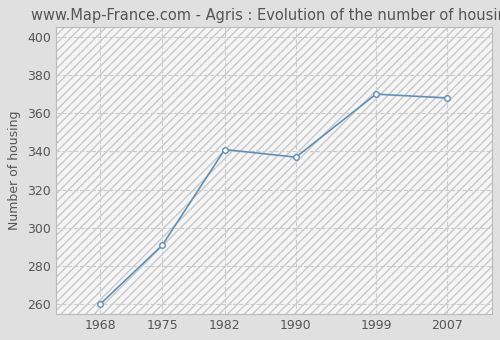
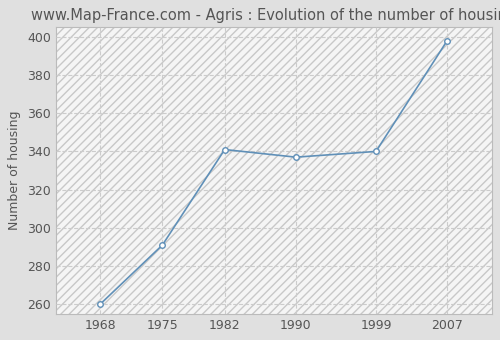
1999: 370 -> 340
2007: 368 -> 398
